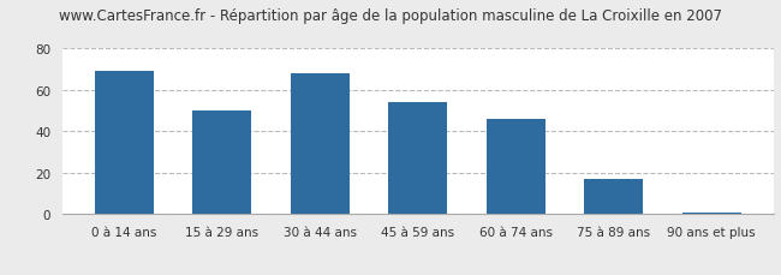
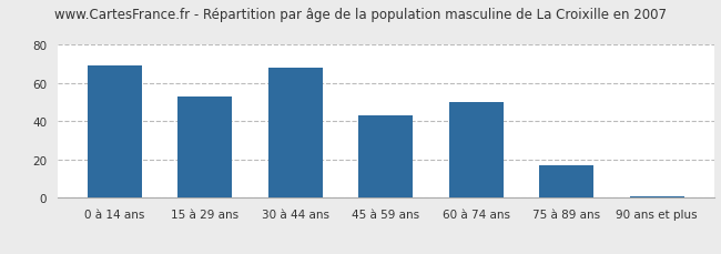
15 à 29 ans: 50 -> 53
45 à 59 ans: 54 -> 43
60 à 74 ans: 46 -> 50
